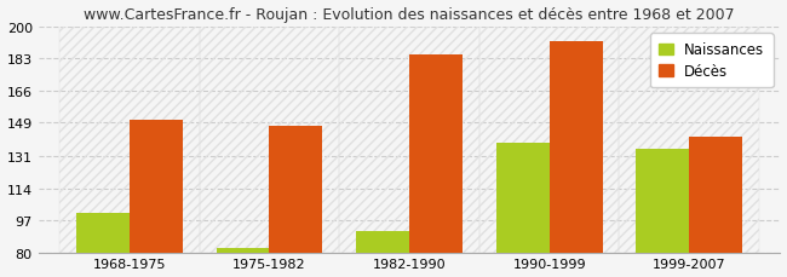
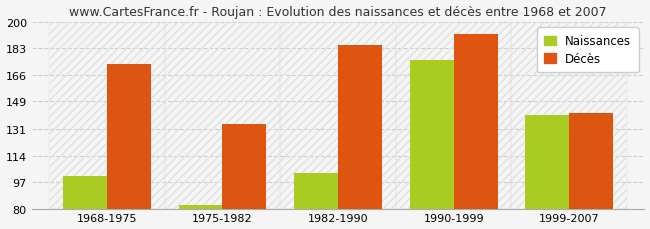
Décès/1968-1975: 150 -> 173
Décès/1975-1982: 147 -> 134
Naissances/1982-1990: 91 -> 103
Naissances/1990-1999: 138 -> 175
Naissances/1999-2007: 135 -> 140
